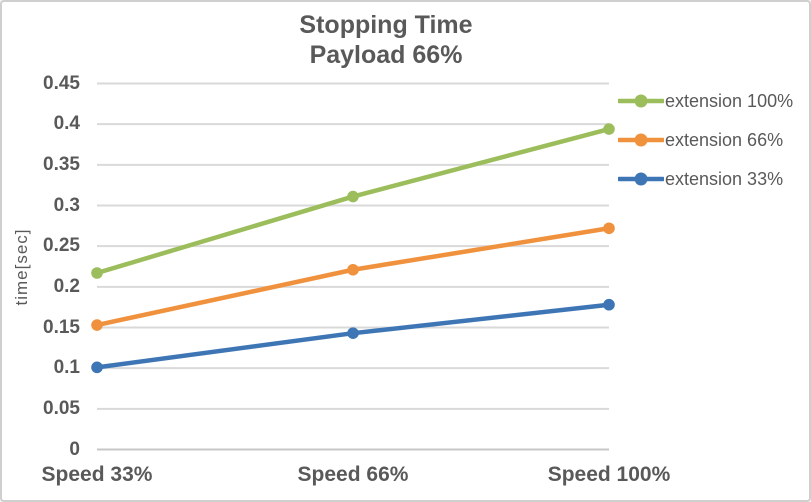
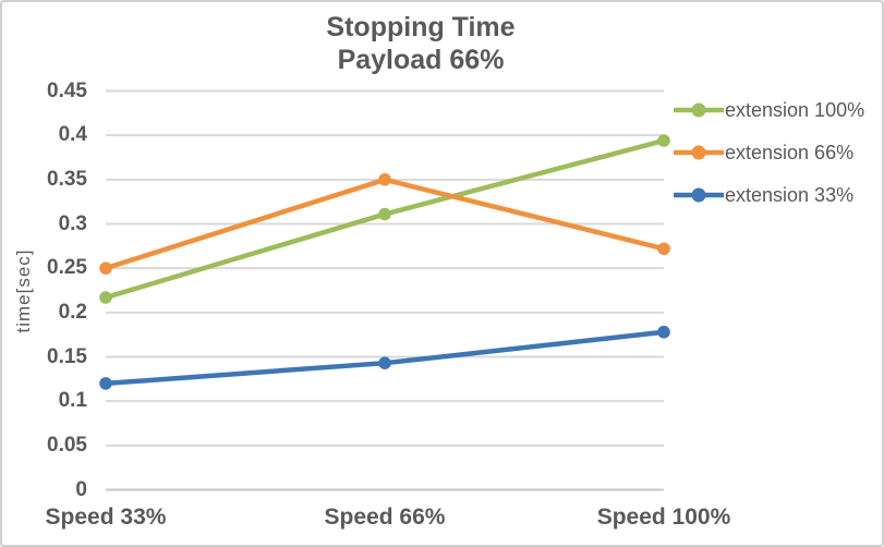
extension 66%/Speed 33%: 0.15 -> 0.25
extension 33%/Speed 33%: 0.10 -> 0.12
extension 66%/Speed 66%: 0.22 -> 0.35
